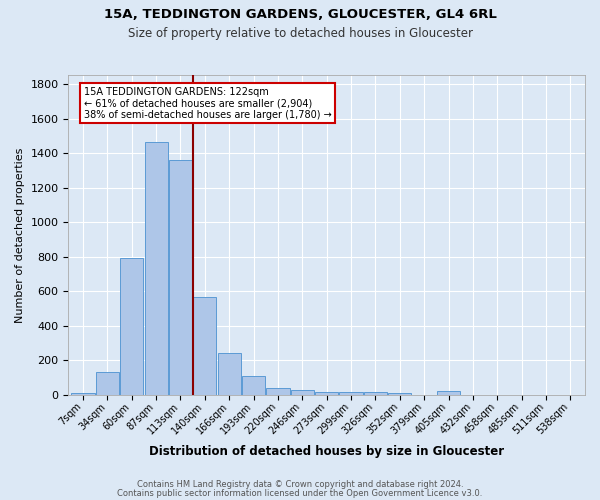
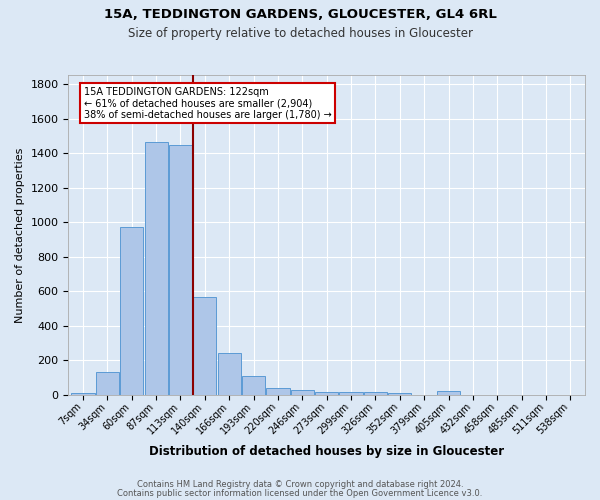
60sqm: 800 -> 970
113sqm: 1360 -> 1450
